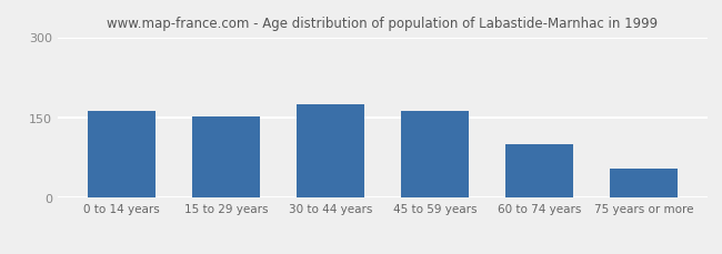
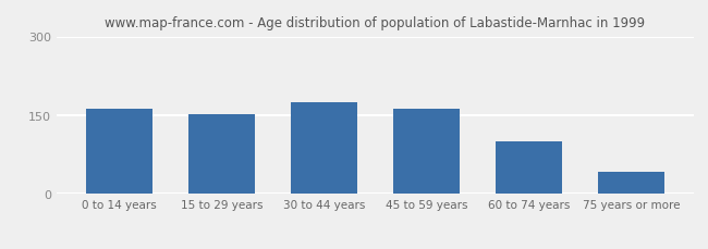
75 years or more: 55 -> 42
